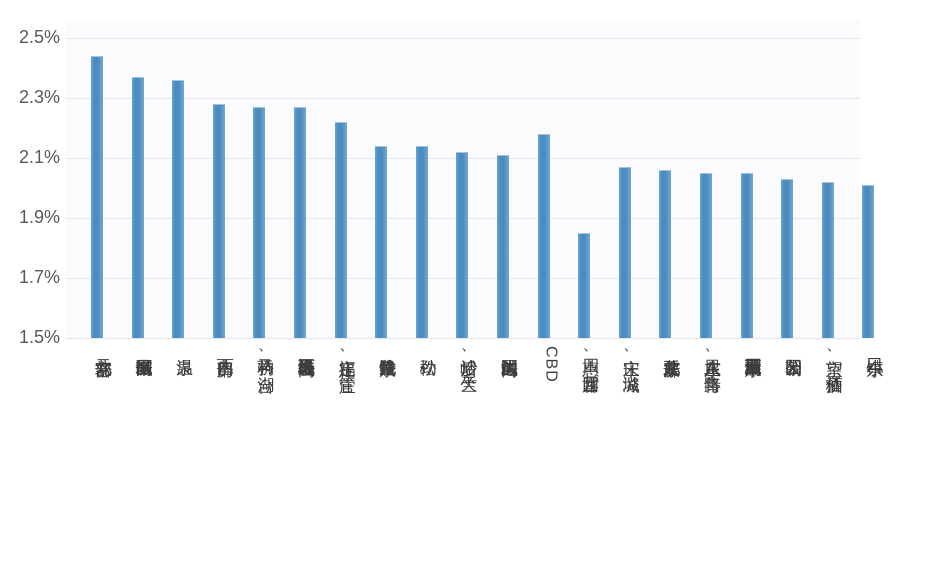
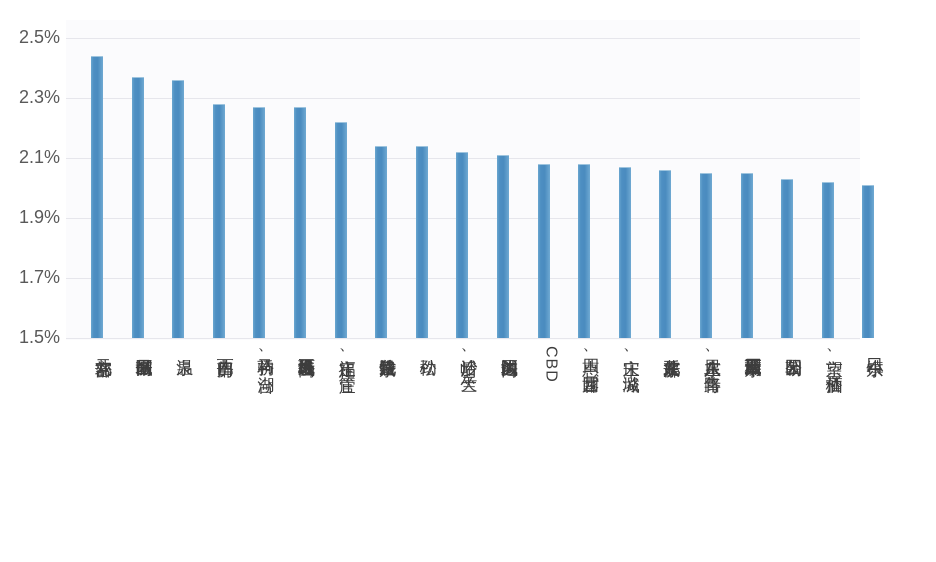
CBD: 2.18% -> 2.08%
四惠、甘露园: 1.85% -> 2.08%
